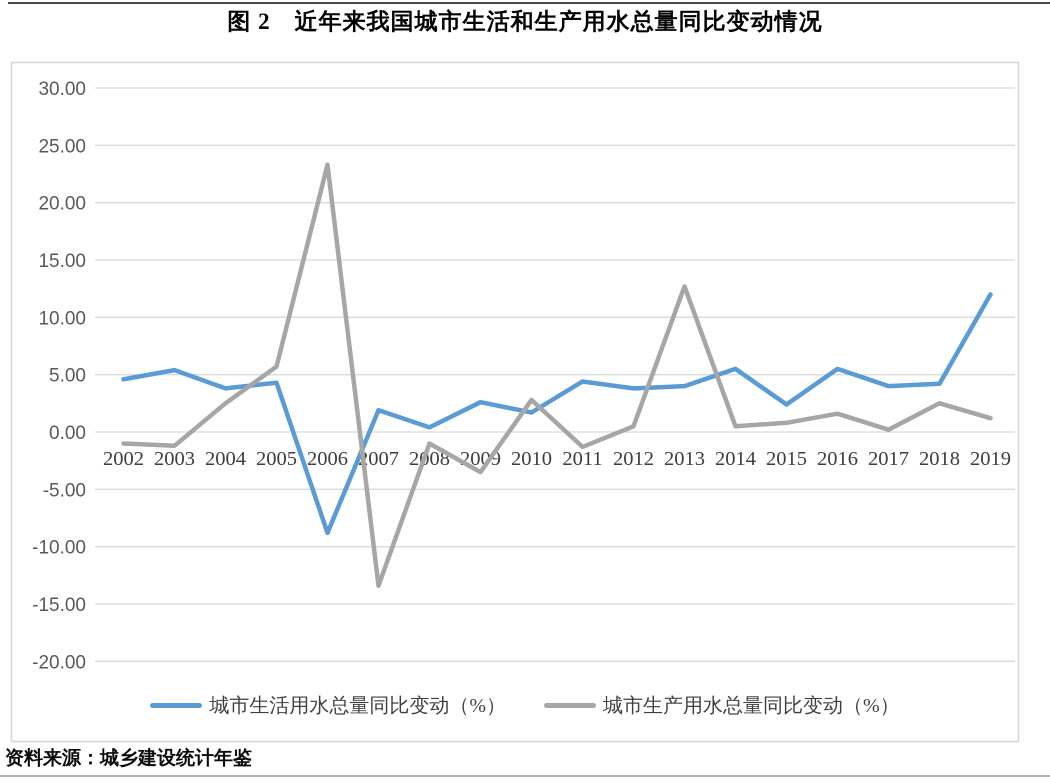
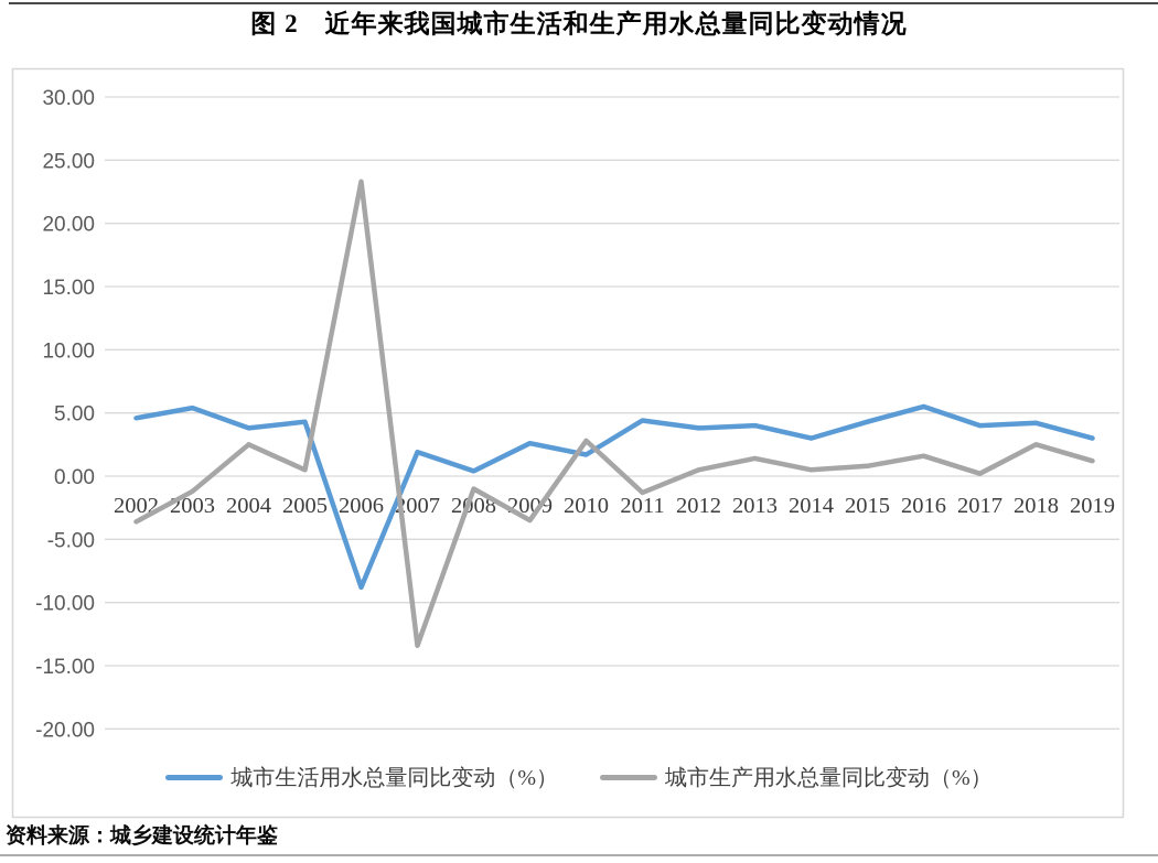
城市生产用水总量同比变动（%）/2002: -1.0 -> -3.6
城市生产用水总量同比变动（%）/2005: 5.7 -> 0.5
城市生产用水总量同比变动（%）/2013: 12.7 -> 1.4
城市生活用水总量同比变动（%）/2014: 5.5 -> 3.0
城市生活用水总量同比变动（%）/2015: 2.4 -> 4.3
城市生活用水总量同比变动（%）/2019: 12.0 -> 3.0
